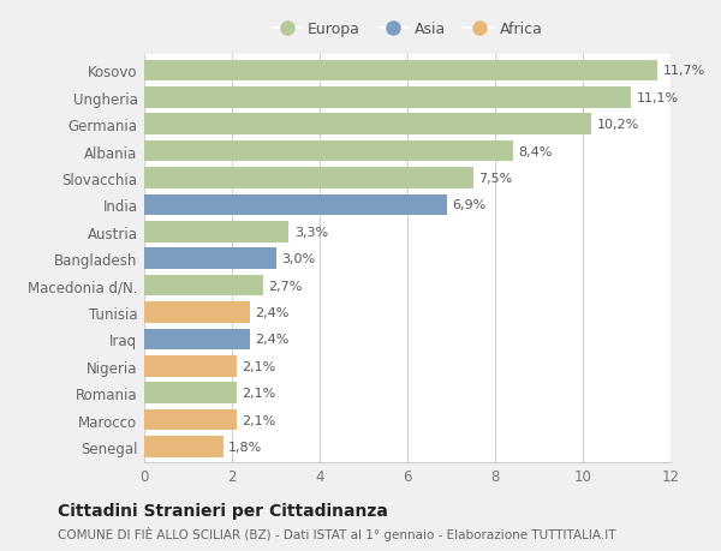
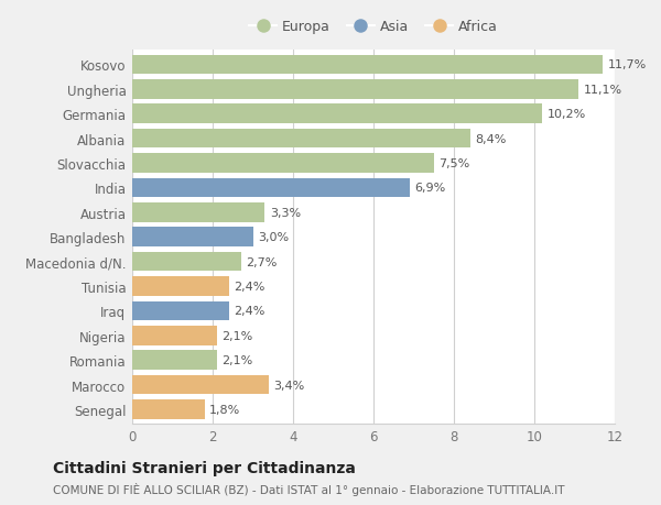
Marocco: 2,1% -> 3,4%
